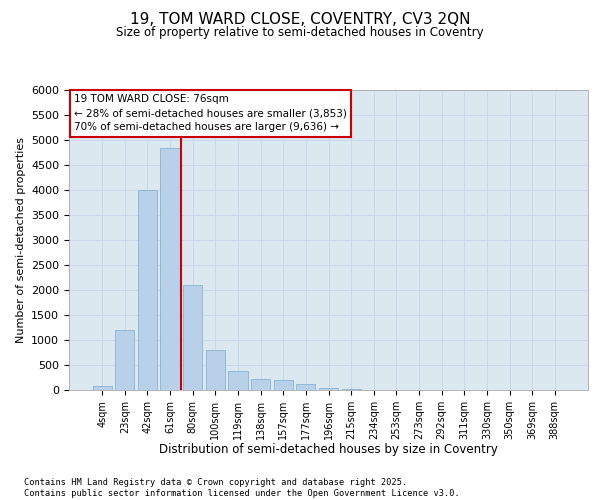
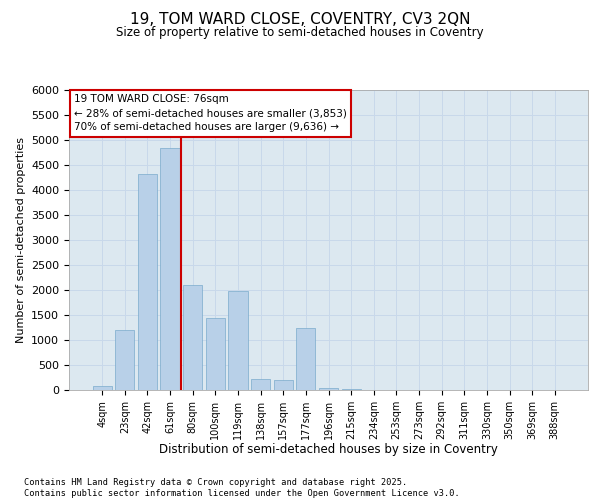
42sqm: 4000 -> 4320
100sqm: 800 -> 1440
119sqm: 380 -> 1980
177sqm: 120 -> 1240
